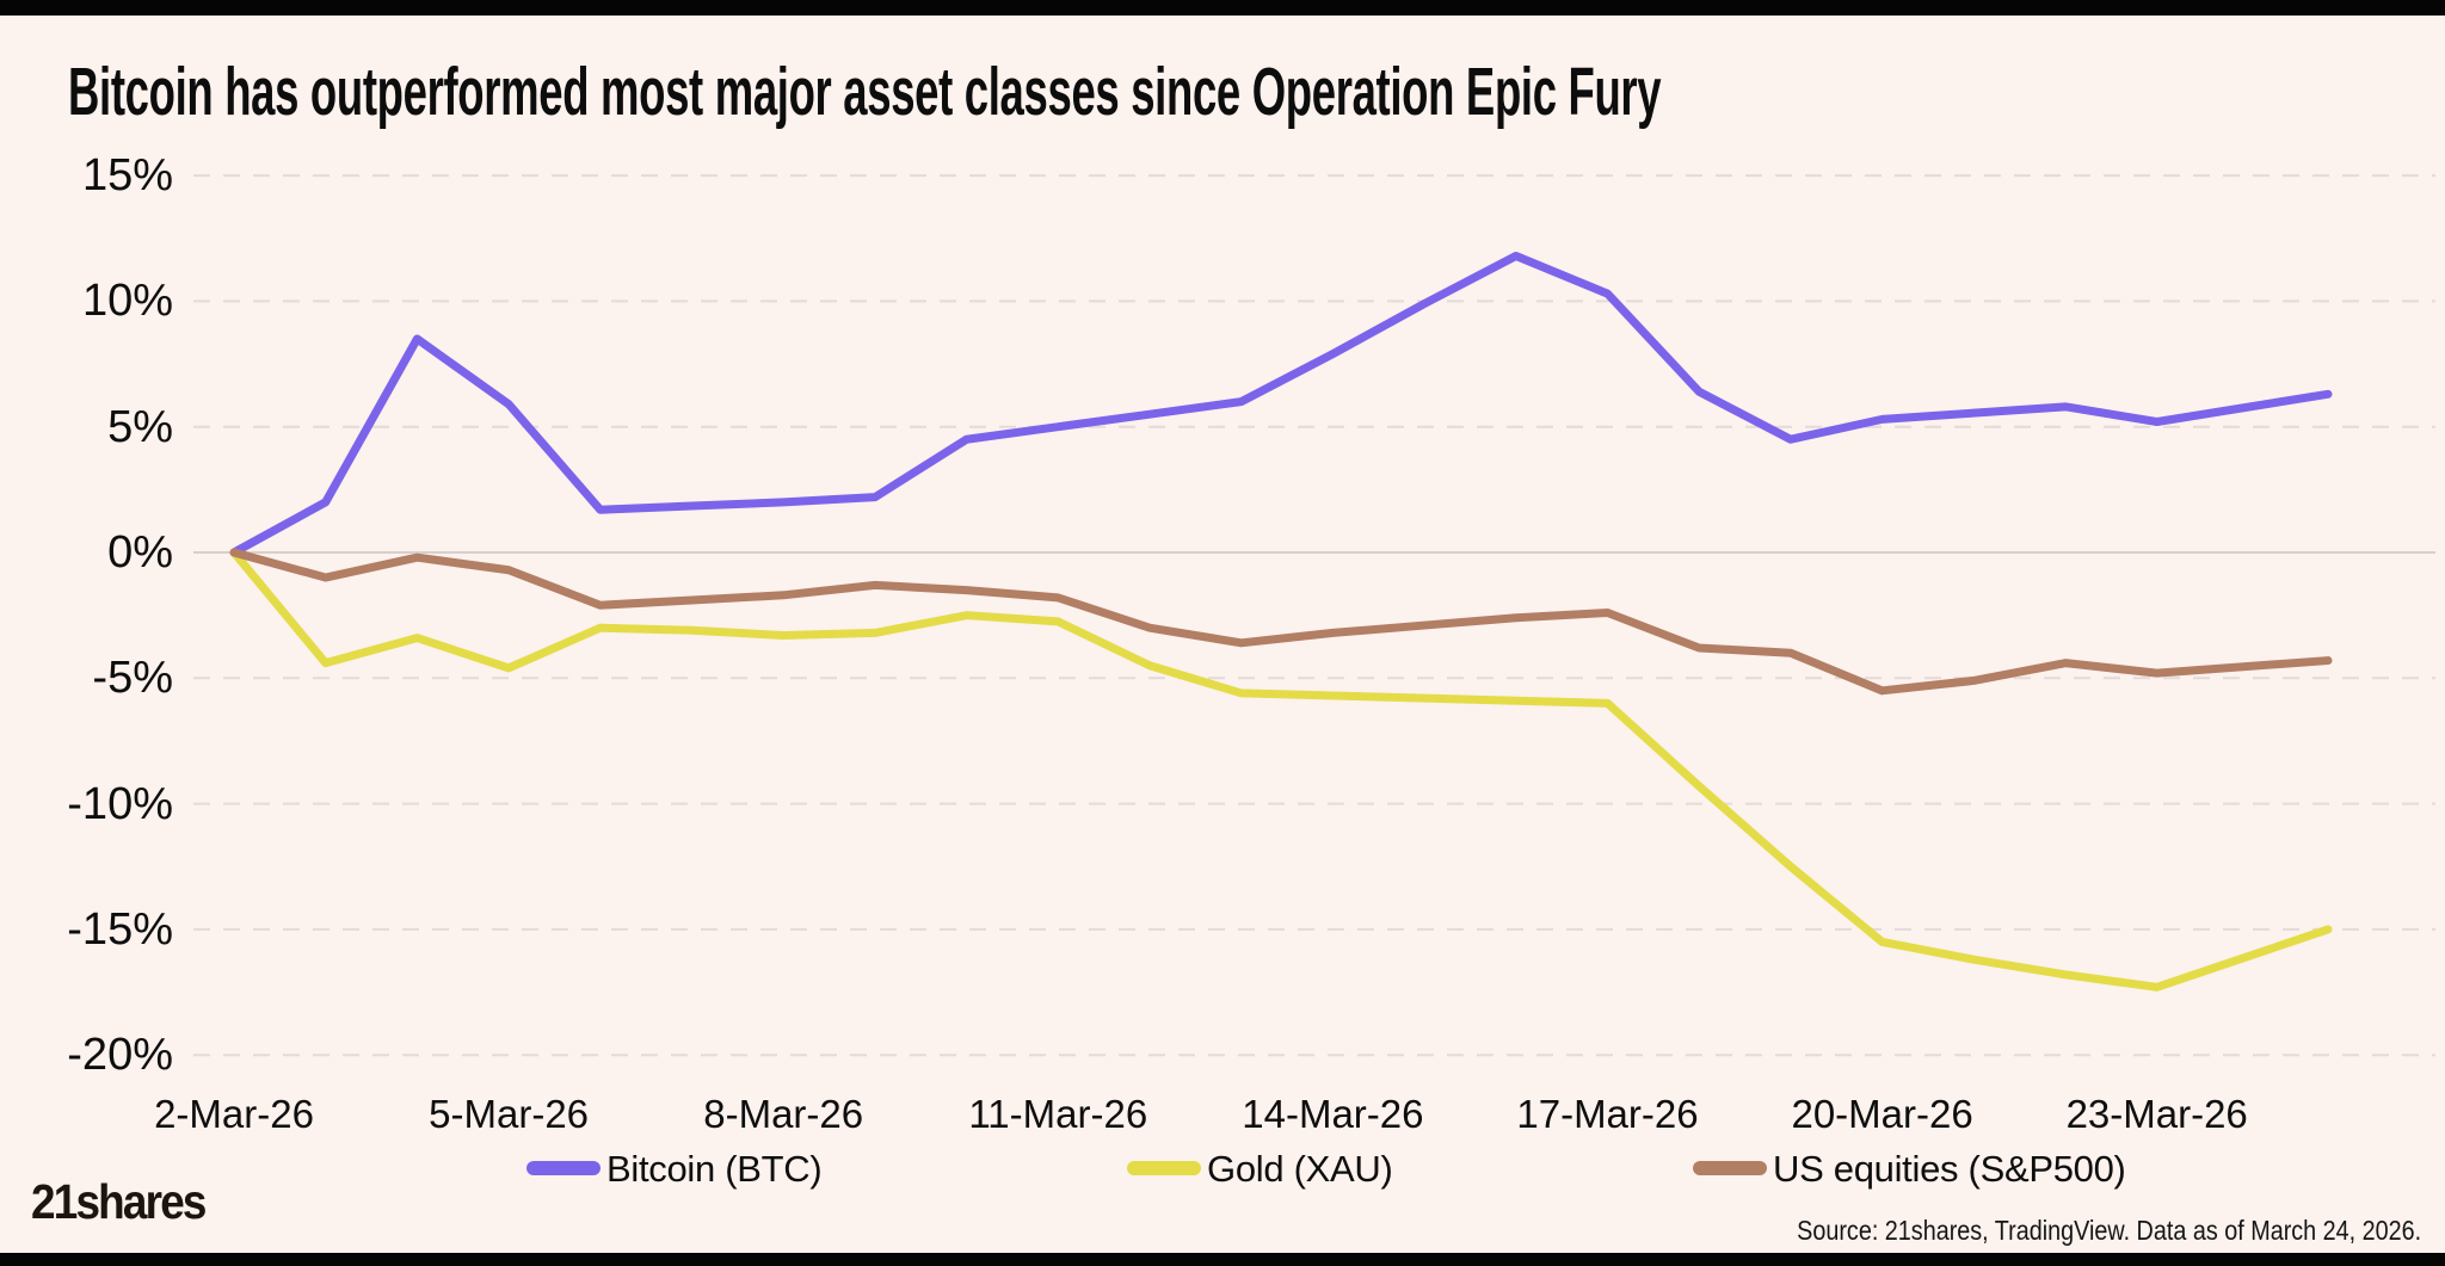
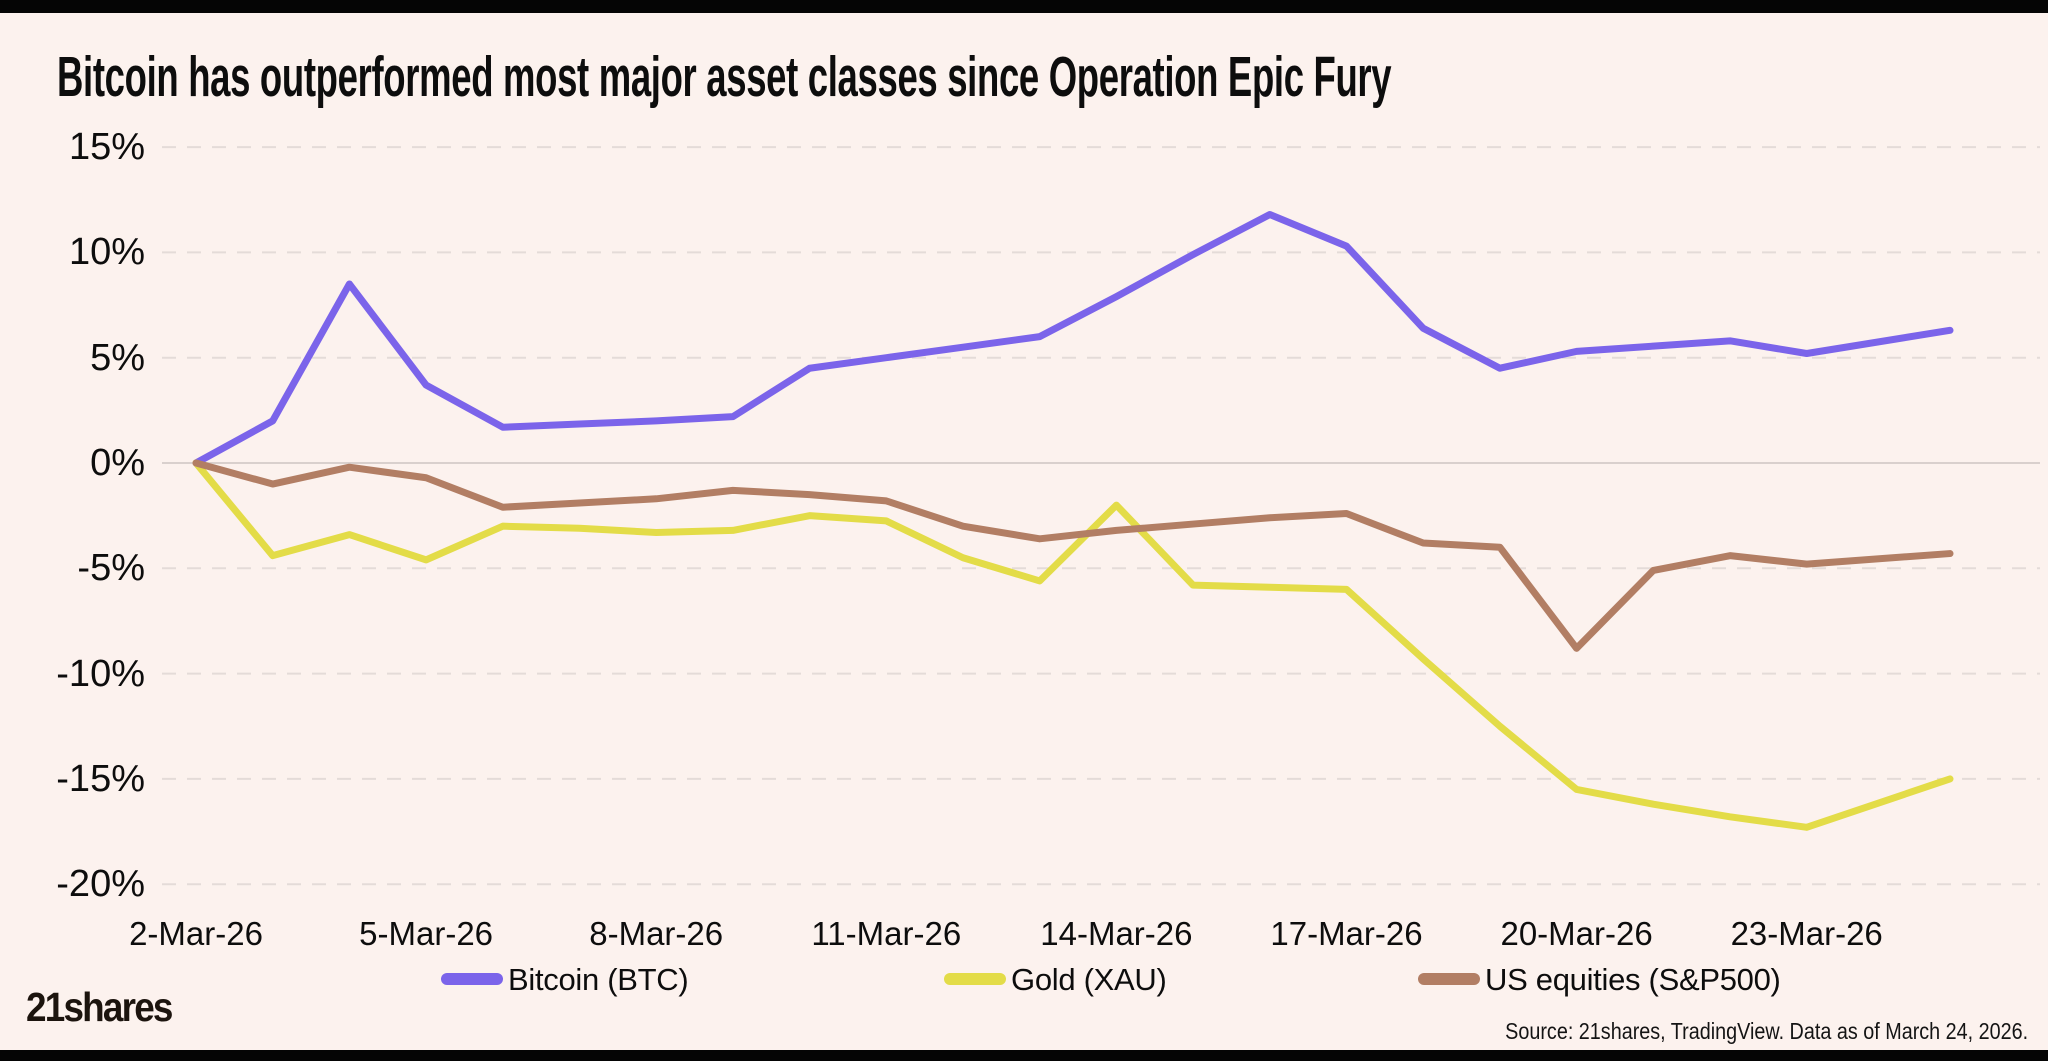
Bitcoin (BTC)/5-Mar-26: 5.9% -> 3.7%
Gold (XAU)/14-Mar-26: -5.7% -> -2.0%
US equities (S&P500)/20-Mar-26: -5.5% -> -8.8%
